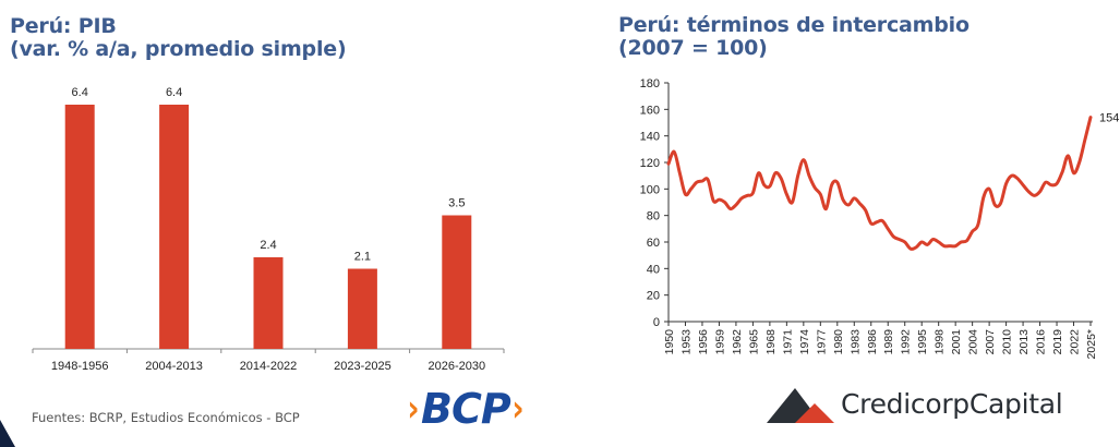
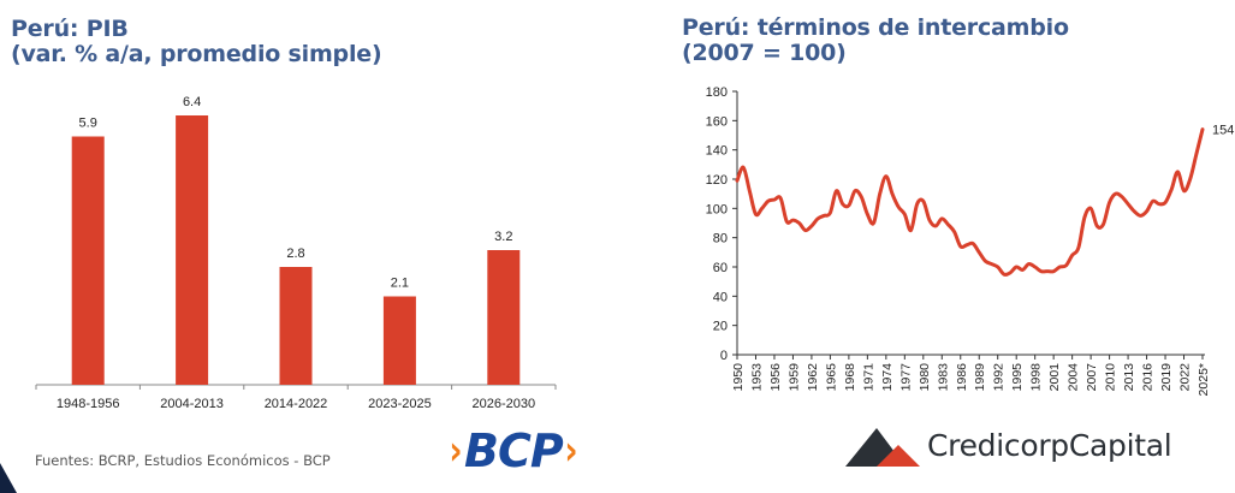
Perú: PIB (var. % a/a, promedio simple)/1948-1956: 6.4 -> 5.9
Perú: PIB (var. % a/a, promedio simple)/2014-2022: 2.4 -> 2.8
Perú: PIB (var. % a/a, promedio simple)/2026-2030: 3.5 -> 3.2
